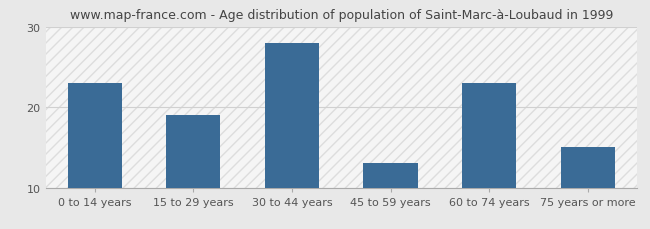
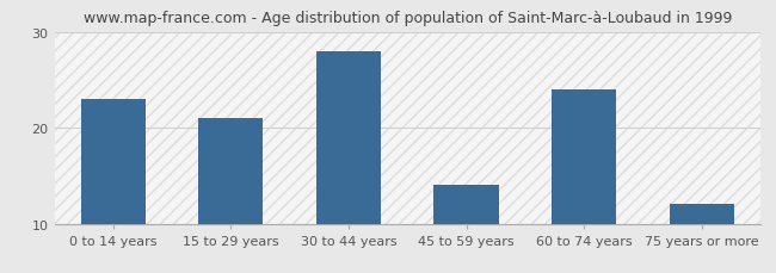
15 to 29 years: 19 -> 21
45 to 59 years: 13 -> 14
60 to 74 years: 23 -> 24
75 years or more: 15 -> 12
